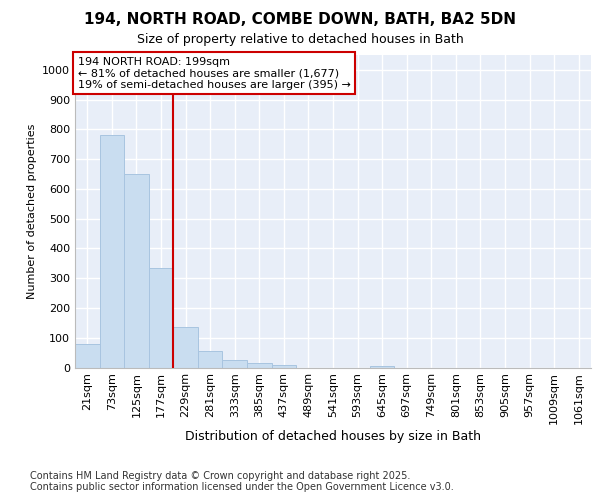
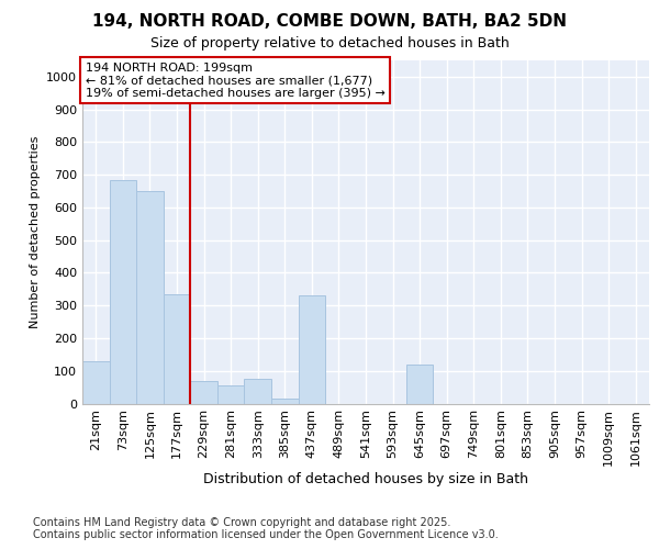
21sqm: 80 -> 130
73sqm: 780 -> 685
229sqm: 135 -> 70
333sqm: 25 -> 75
437sqm: 10 -> 330
645sqm: 5 -> 120
